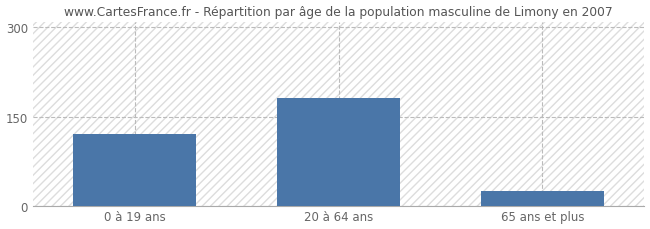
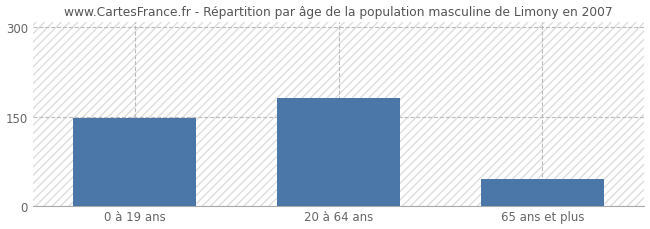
0 à 19 ans: 120 -> 148
65 ans et plus: 25 -> 44
